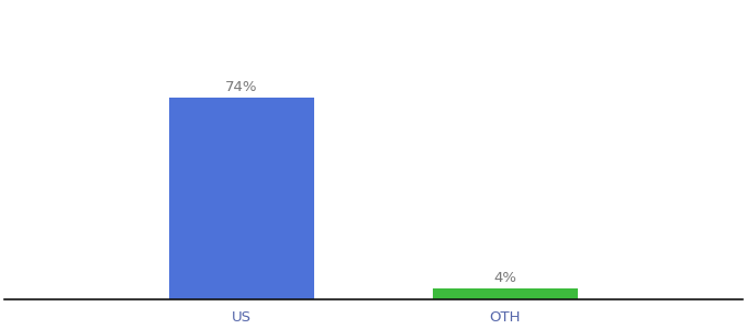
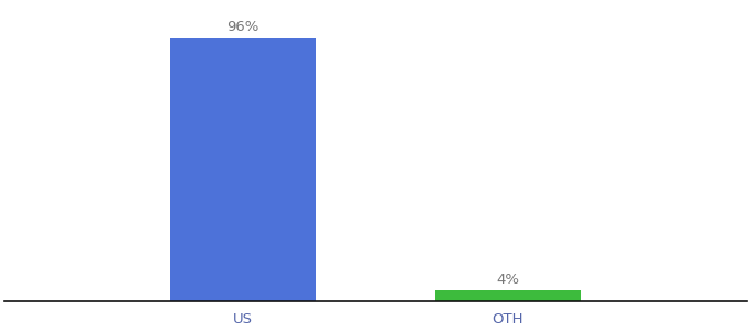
US: 74% -> 96%
